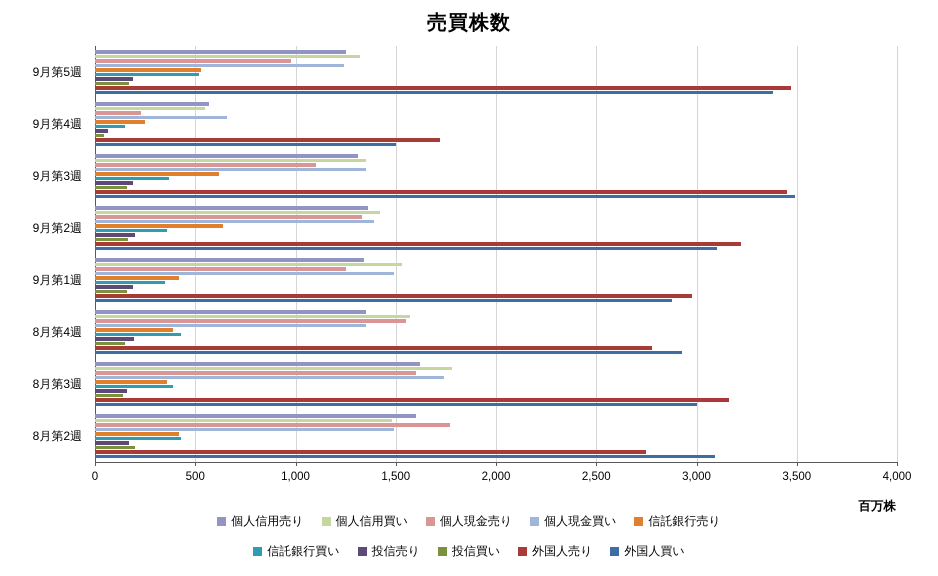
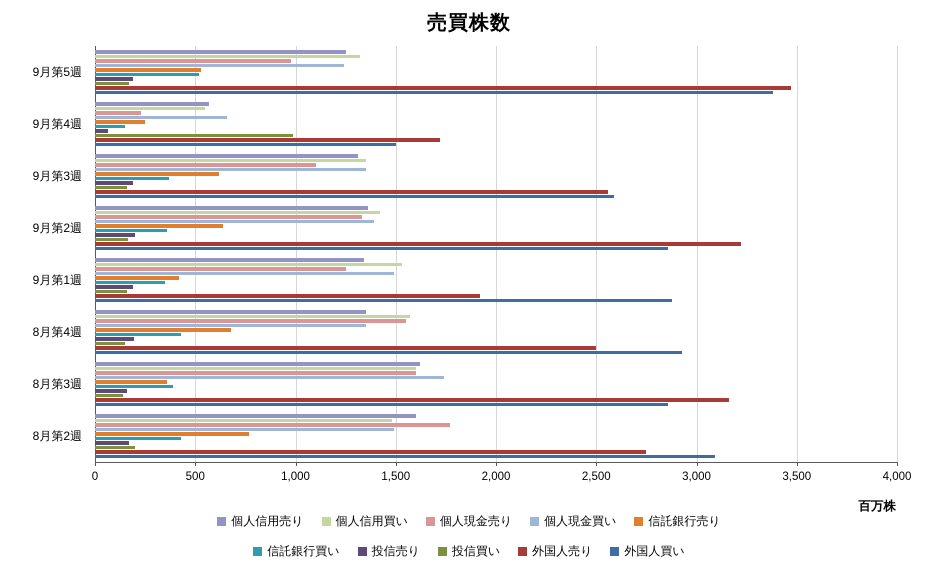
投信買い/9月第4週: 40 -> 990
外国人売り/9月第3週: 3450 -> 2560
外国人買い/9月第3週: 3490 -> 2590
外国人買い/9月第2週: 3100 -> 2860
外国人売り/9月第1週: 2980 -> 1920
信託銀行売り/8月第4週: 390 -> 680
外国人売り/8月第4週: 2780 -> 2500
個人信用買い/8月第3週: 1780 -> 1600
外国人買い/8月第3週: 3000 -> 2860
信託銀行売り/8月第2週: 420 -> 770
